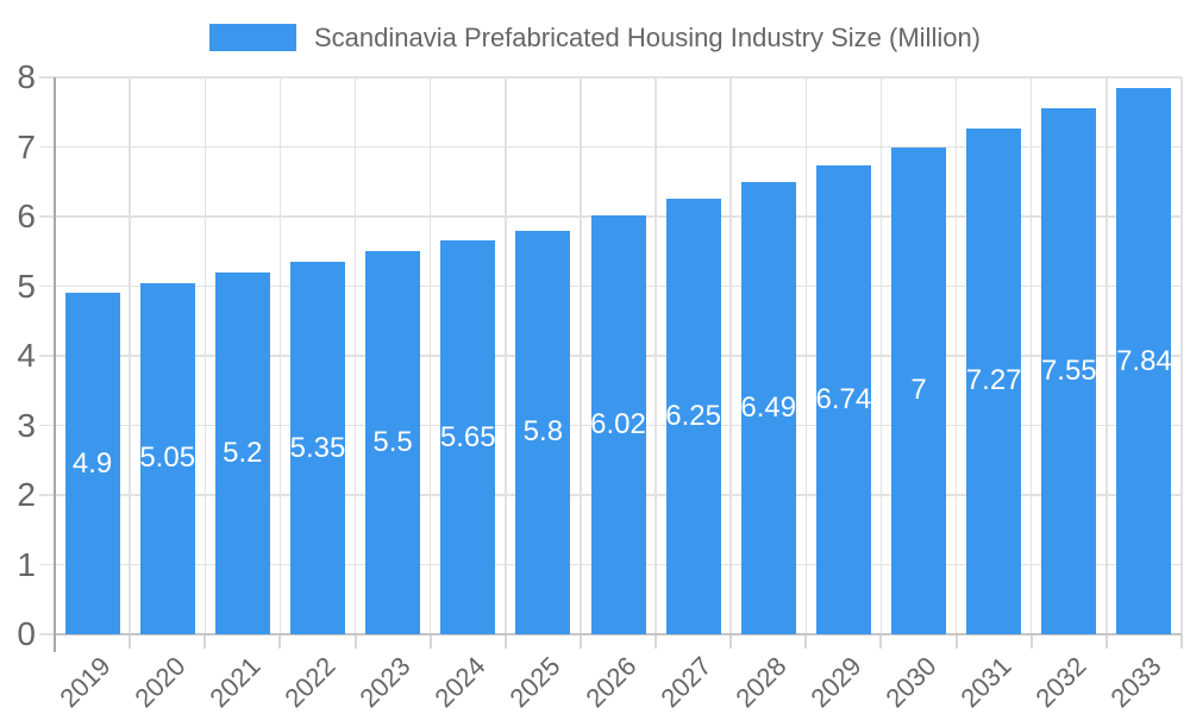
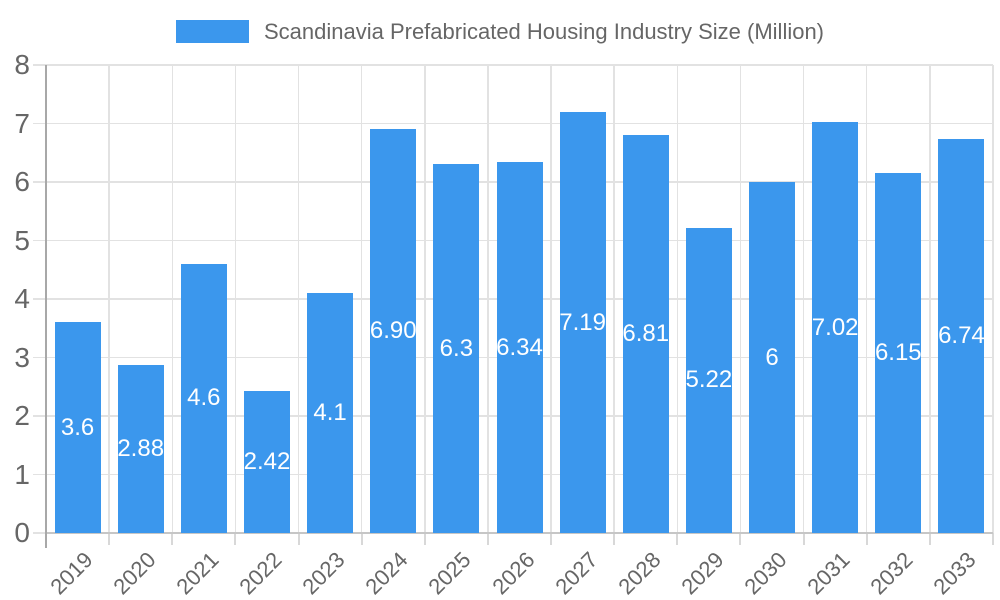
2019: 4.9 -> 3.6
2020: 5.05 -> 2.88
2021: 5.2 -> 4.6
2022: 5.35 -> 2.42
2023: 5.5 -> 4.1
2024: 5.65 -> 6.90
2025: 5.8 -> 6.3
2026: 6.02 -> 6.34
2027: 6.25 -> 7.19
2028: 6.49 -> 6.81
2029: 6.74 -> 5.22
2030: 7 -> 6
2031: 7.27 -> 7.02
2032: 7.55 -> 6.15
2033: 7.84 -> 6.74
